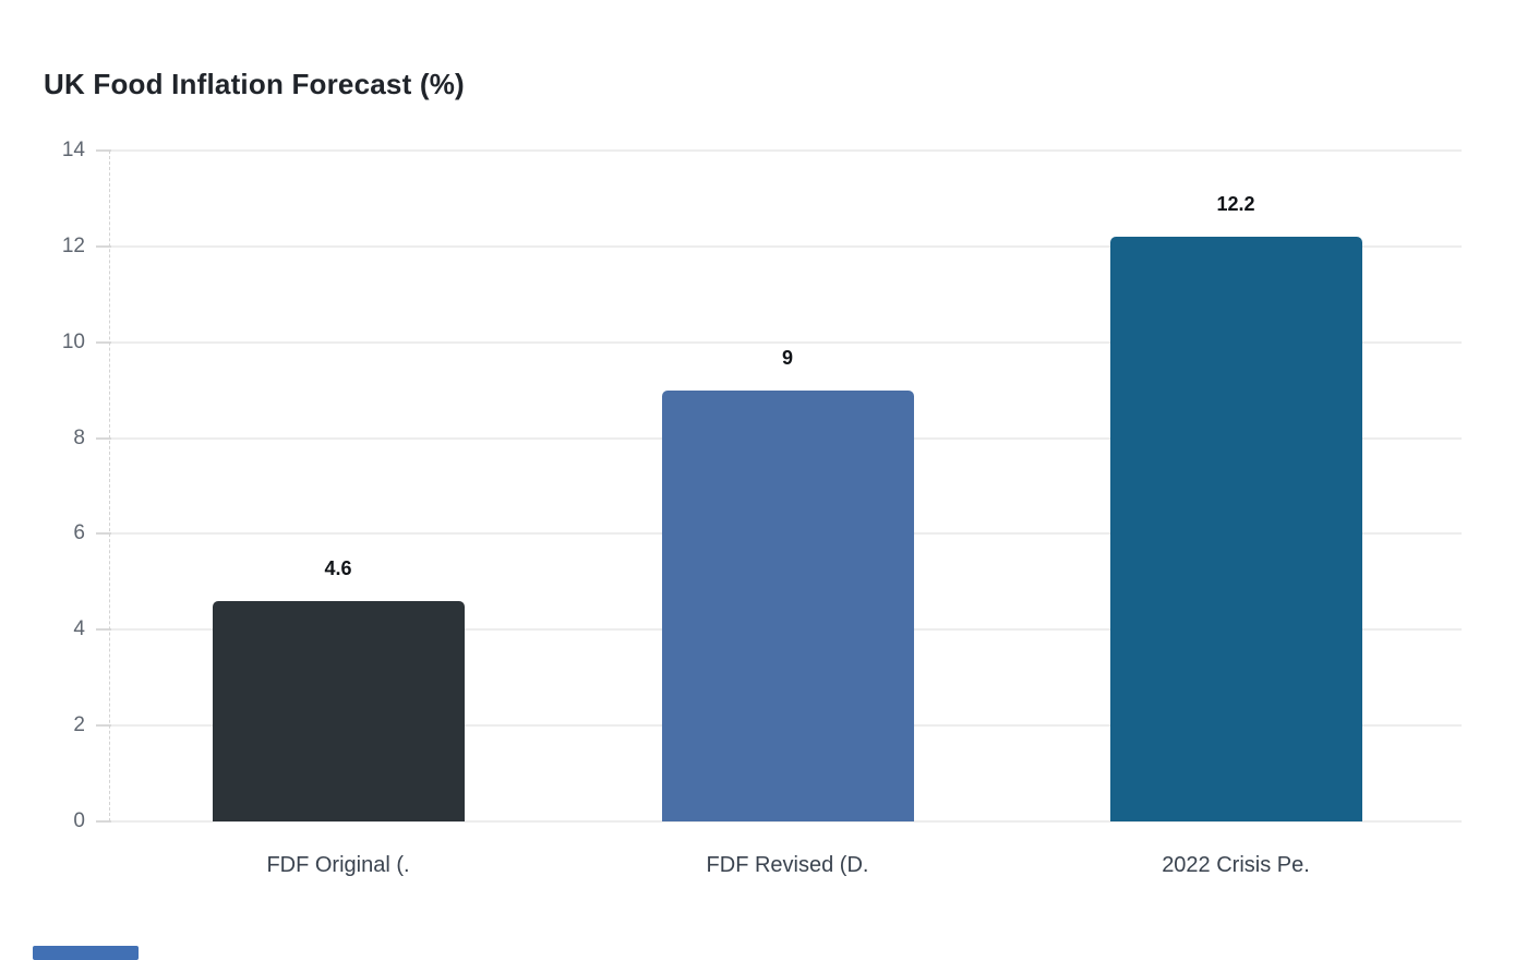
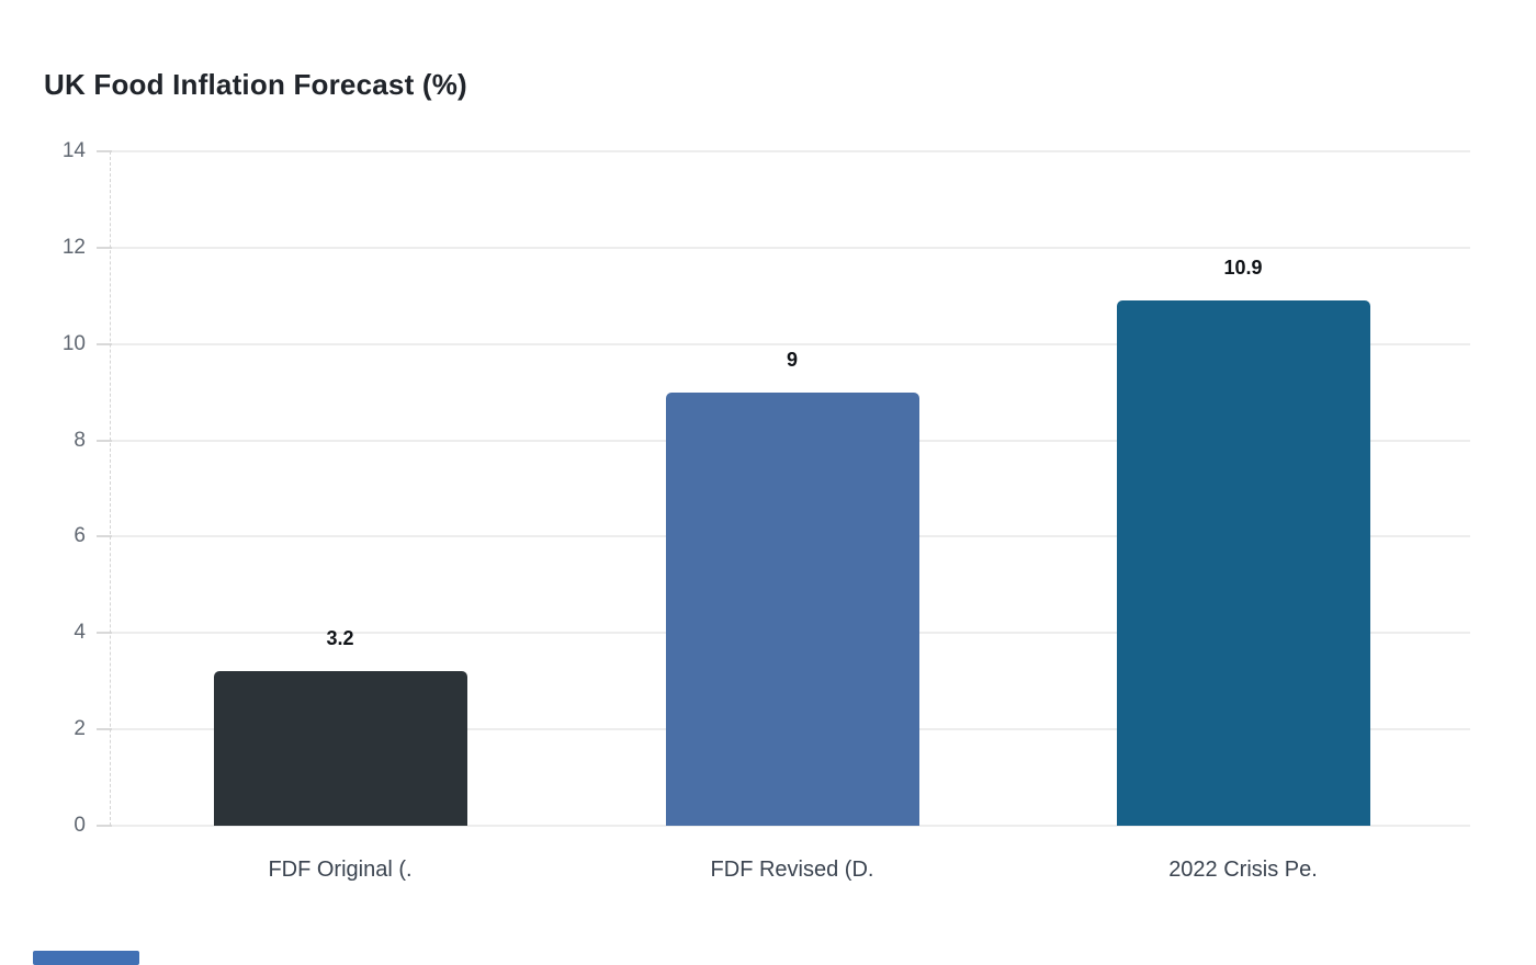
FDF Original (.: 4.6 -> 3.2
2022 Crisis Pe.: 12.2 -> 10.9
